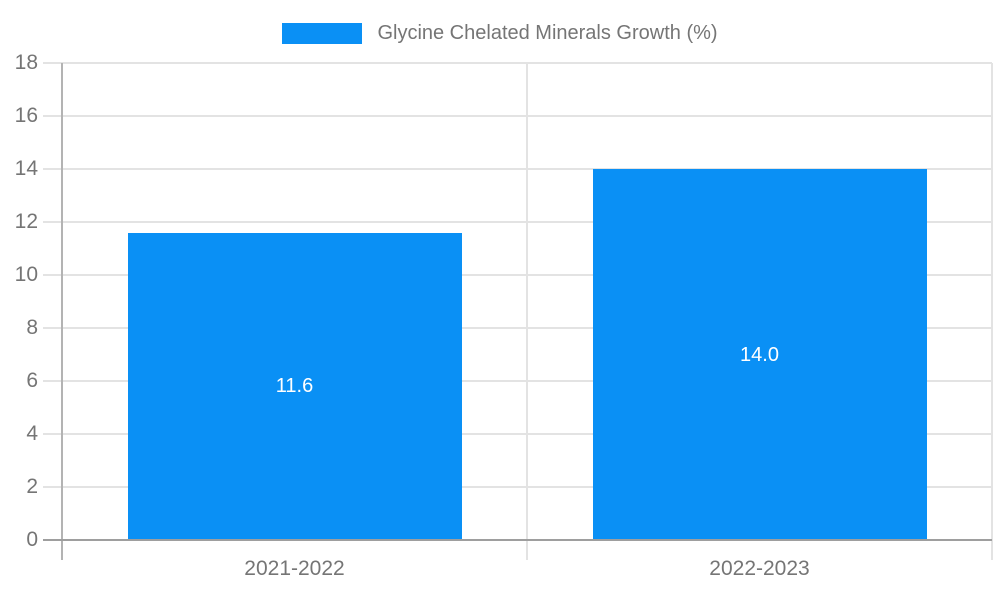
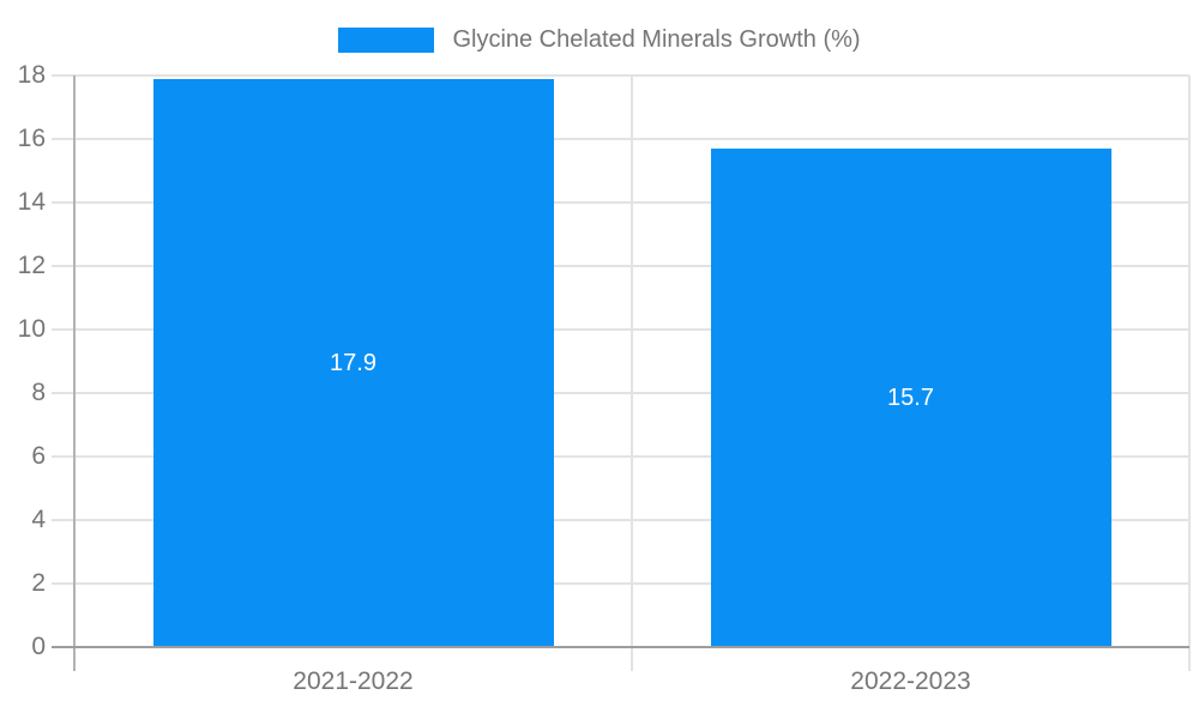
2021-2022: 11.6 -> 17.9
2022-2023: 14.0 -> 15.7
